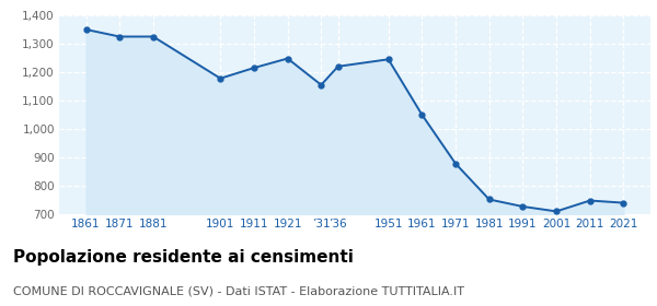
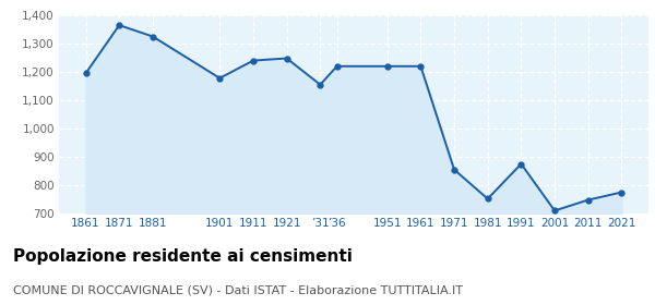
1861: 1,350 -> 1,195
1871: 1,325 -> 1,365
1911: 1,215 -> 1,240
1951: 1,245 -> 1,220
1961: 1,050 -> 1,220
1971: 878 -> 855
1991: 727 -> 875
2021: 740 -> 775
